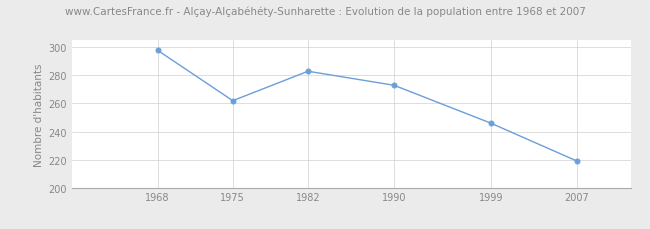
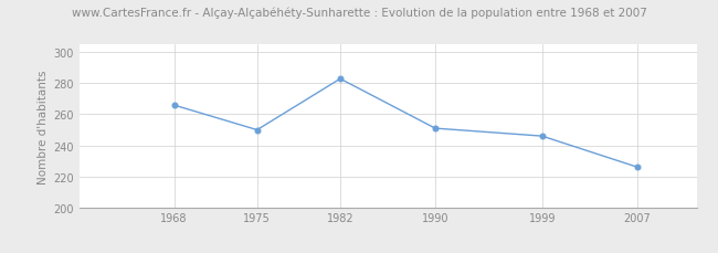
1968: 298 -> 266
1975: 262 -> 250
1990: 273 -> 251
2007: 219 -> 226
